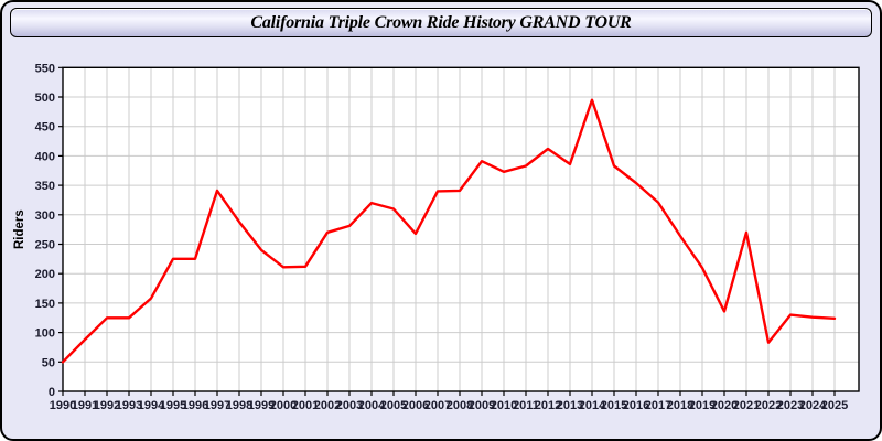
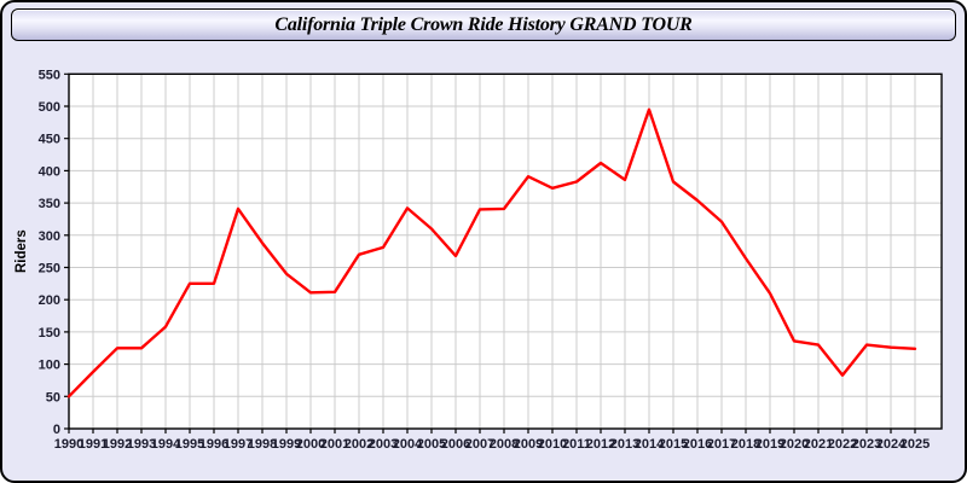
2004: 320 -> 340
2021: 270 -> 130
